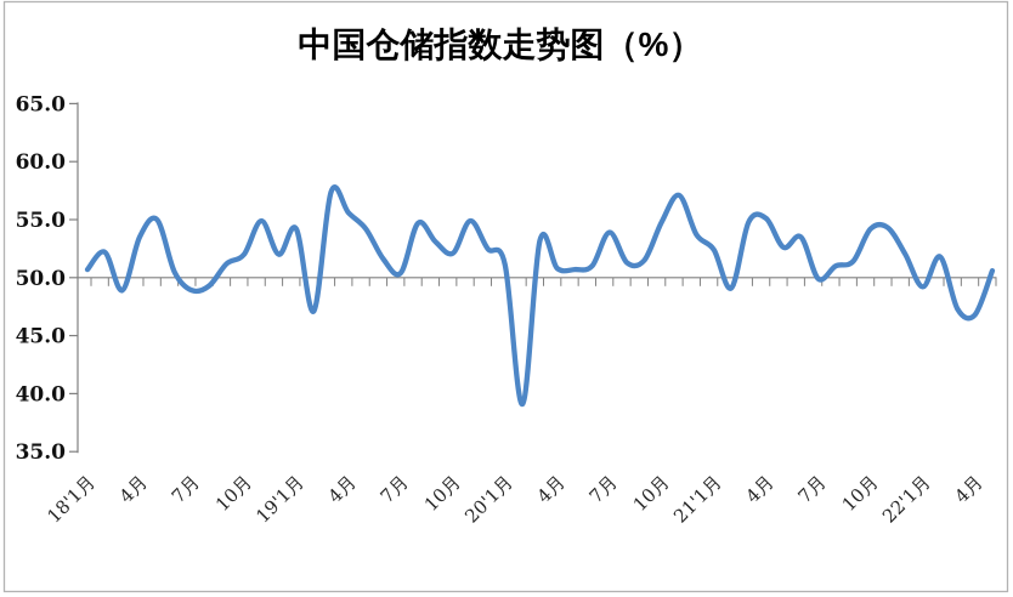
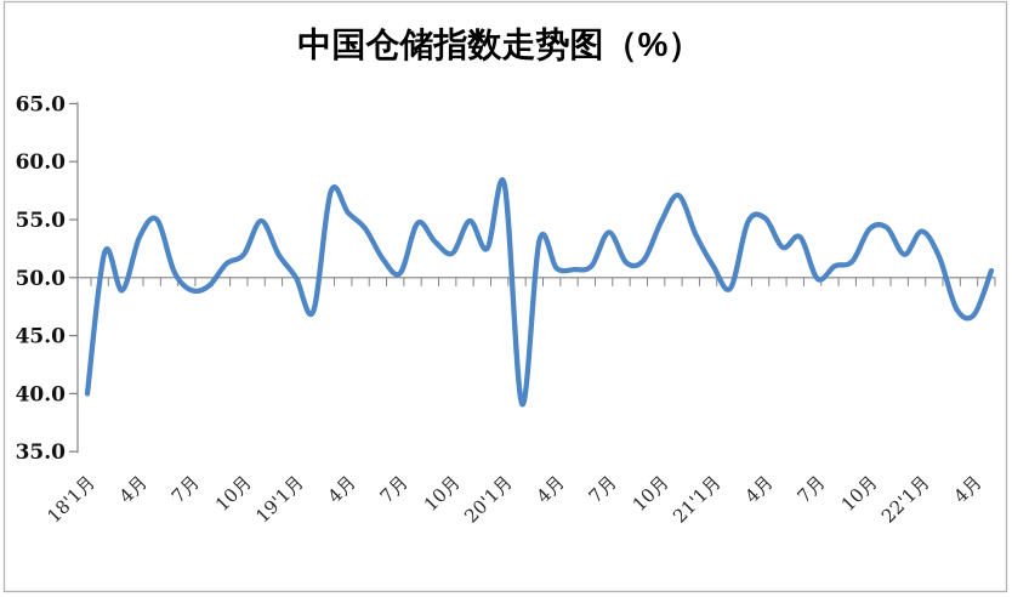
18'1月: 51 -> 40
19'1月: 54 -> 50
20'1月: 51 -> 58
21'1月: 52 -> 51
22'1月: 49 -> 54
